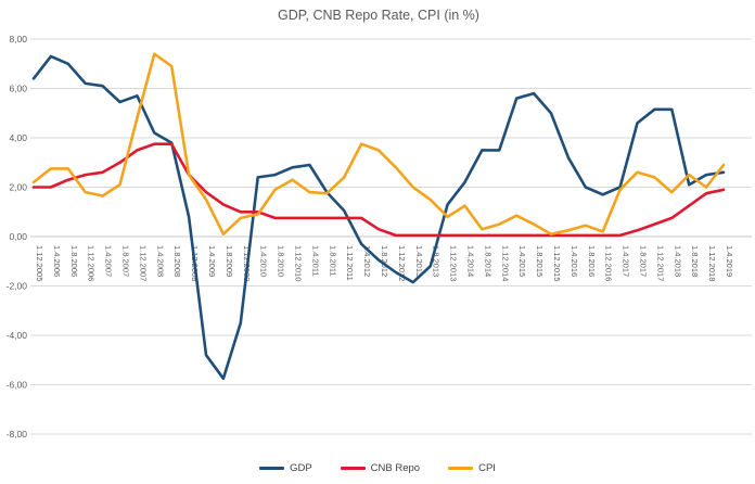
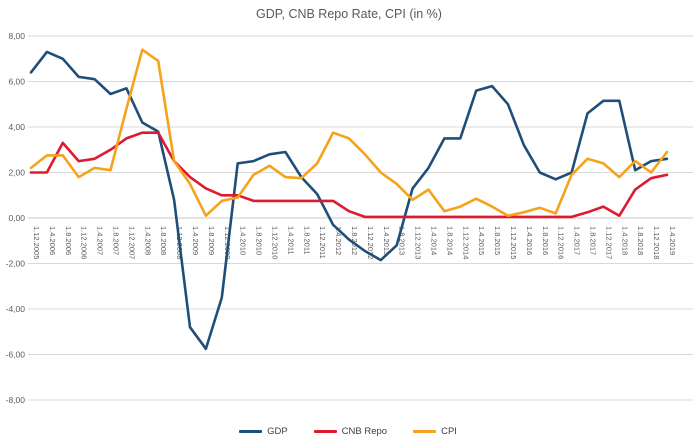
CNB Repo/1.8.2006: 2,3 -> 3,3
CPI/1.4.2007: 1,6 -> 2,2
CNB Repo/1.4.2018: 0,8 -> 0,1
